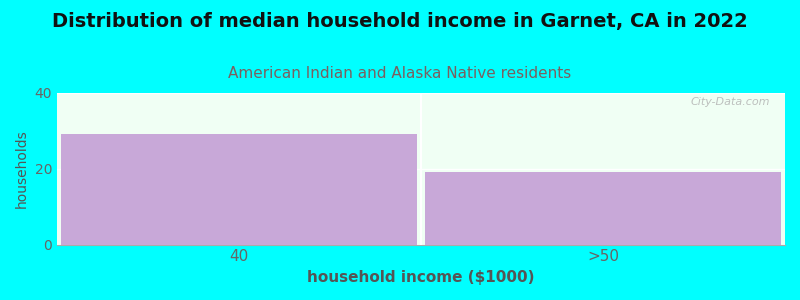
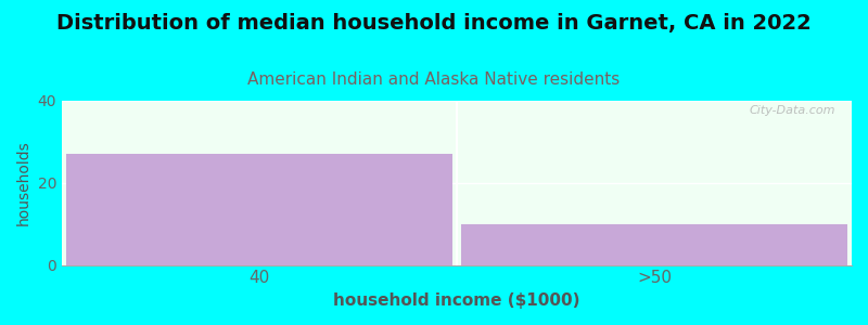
40: 29 -> 27
>50: 19 -> 10
